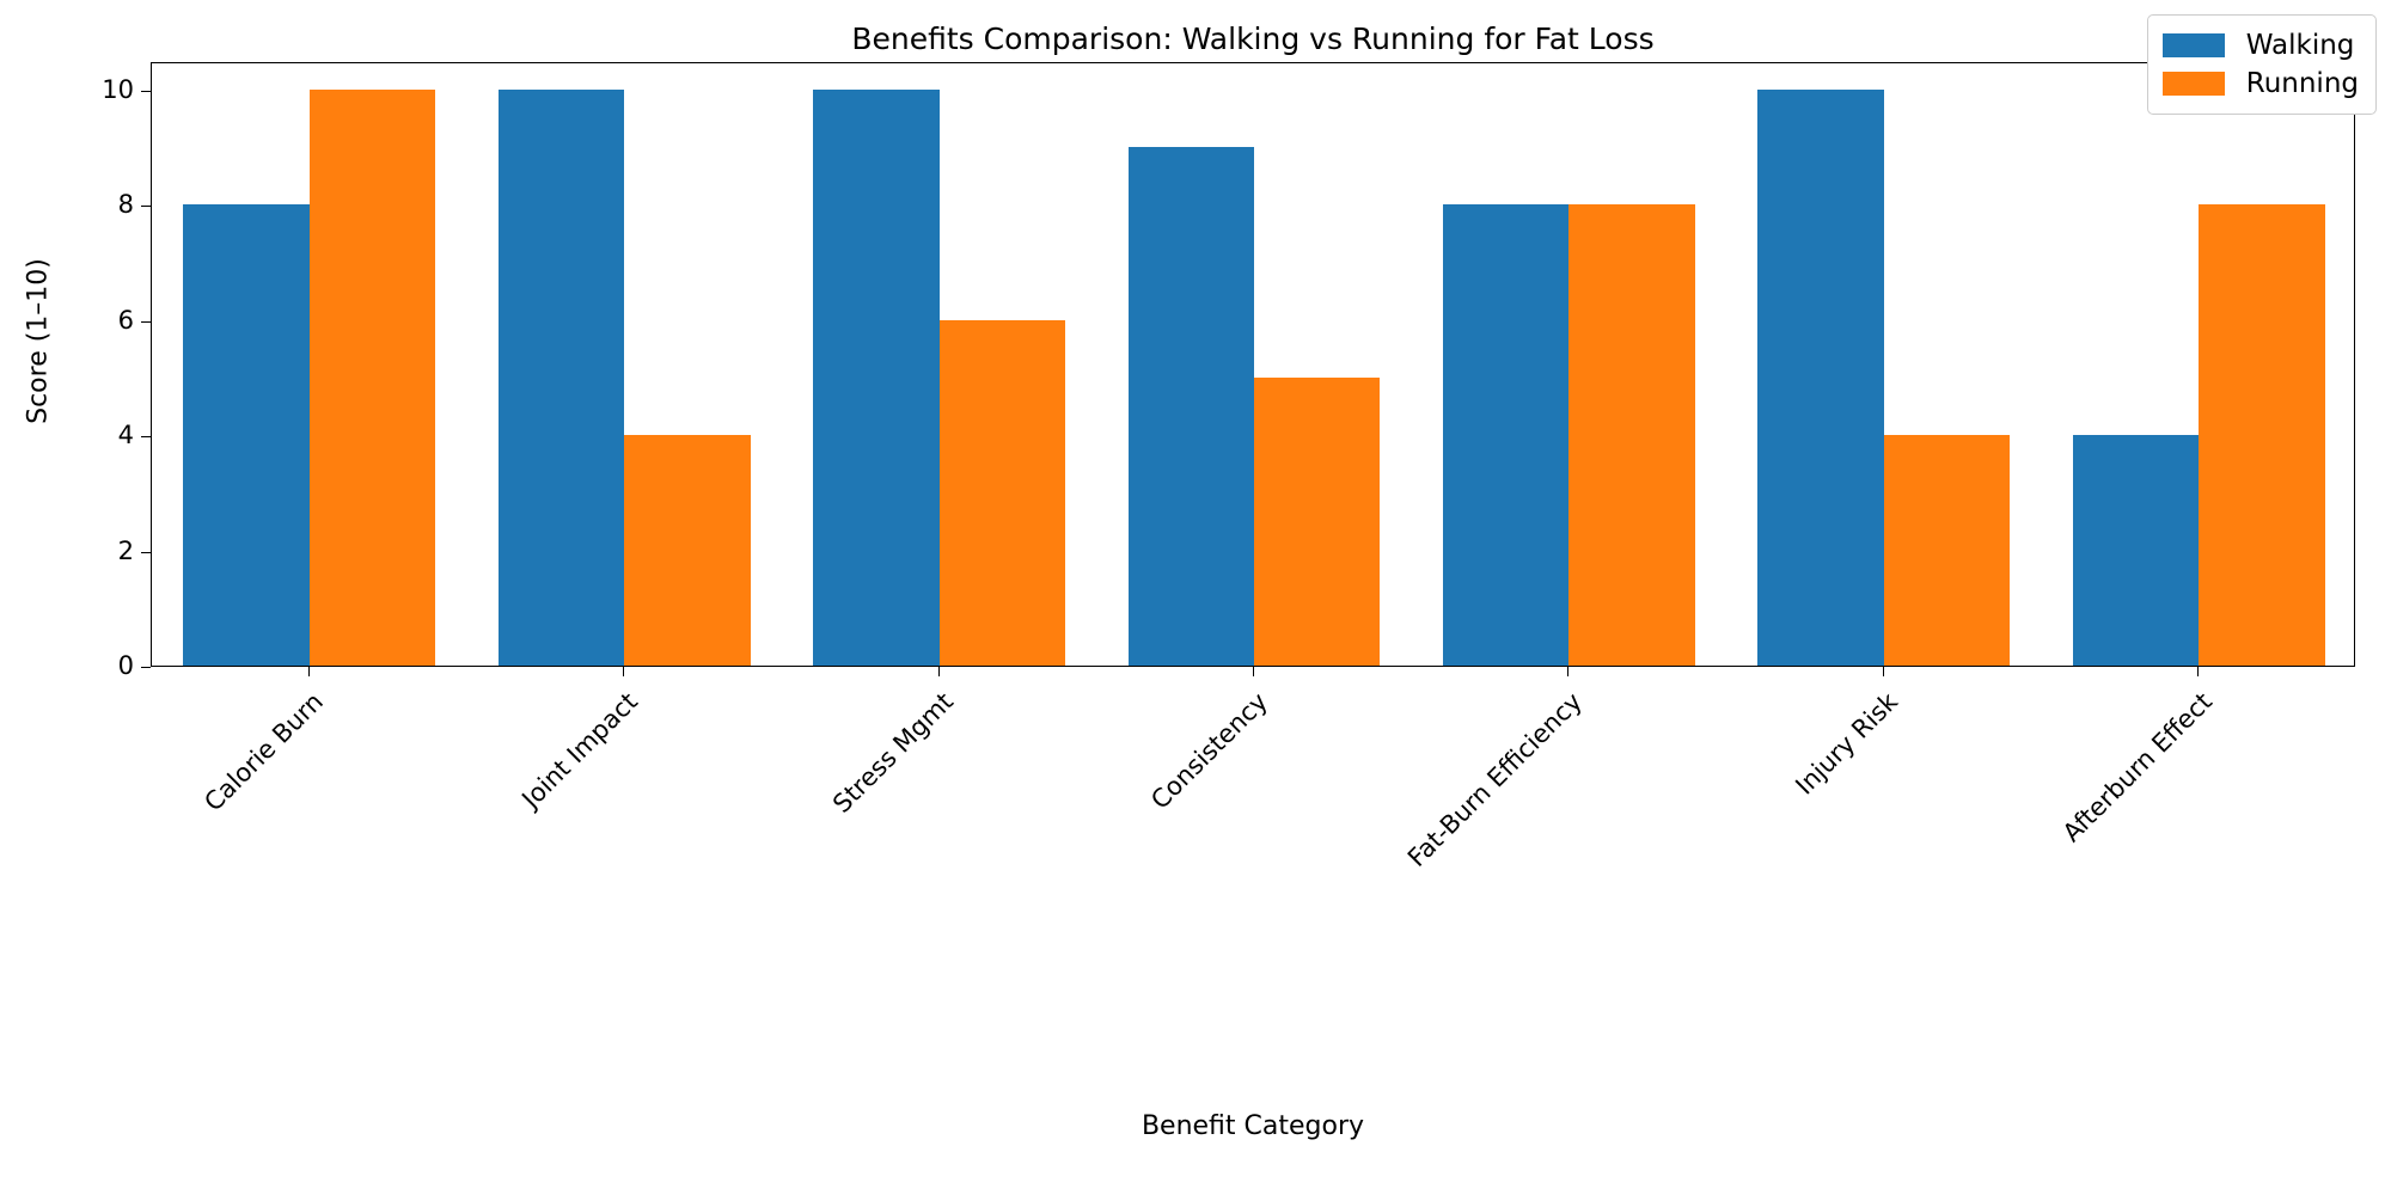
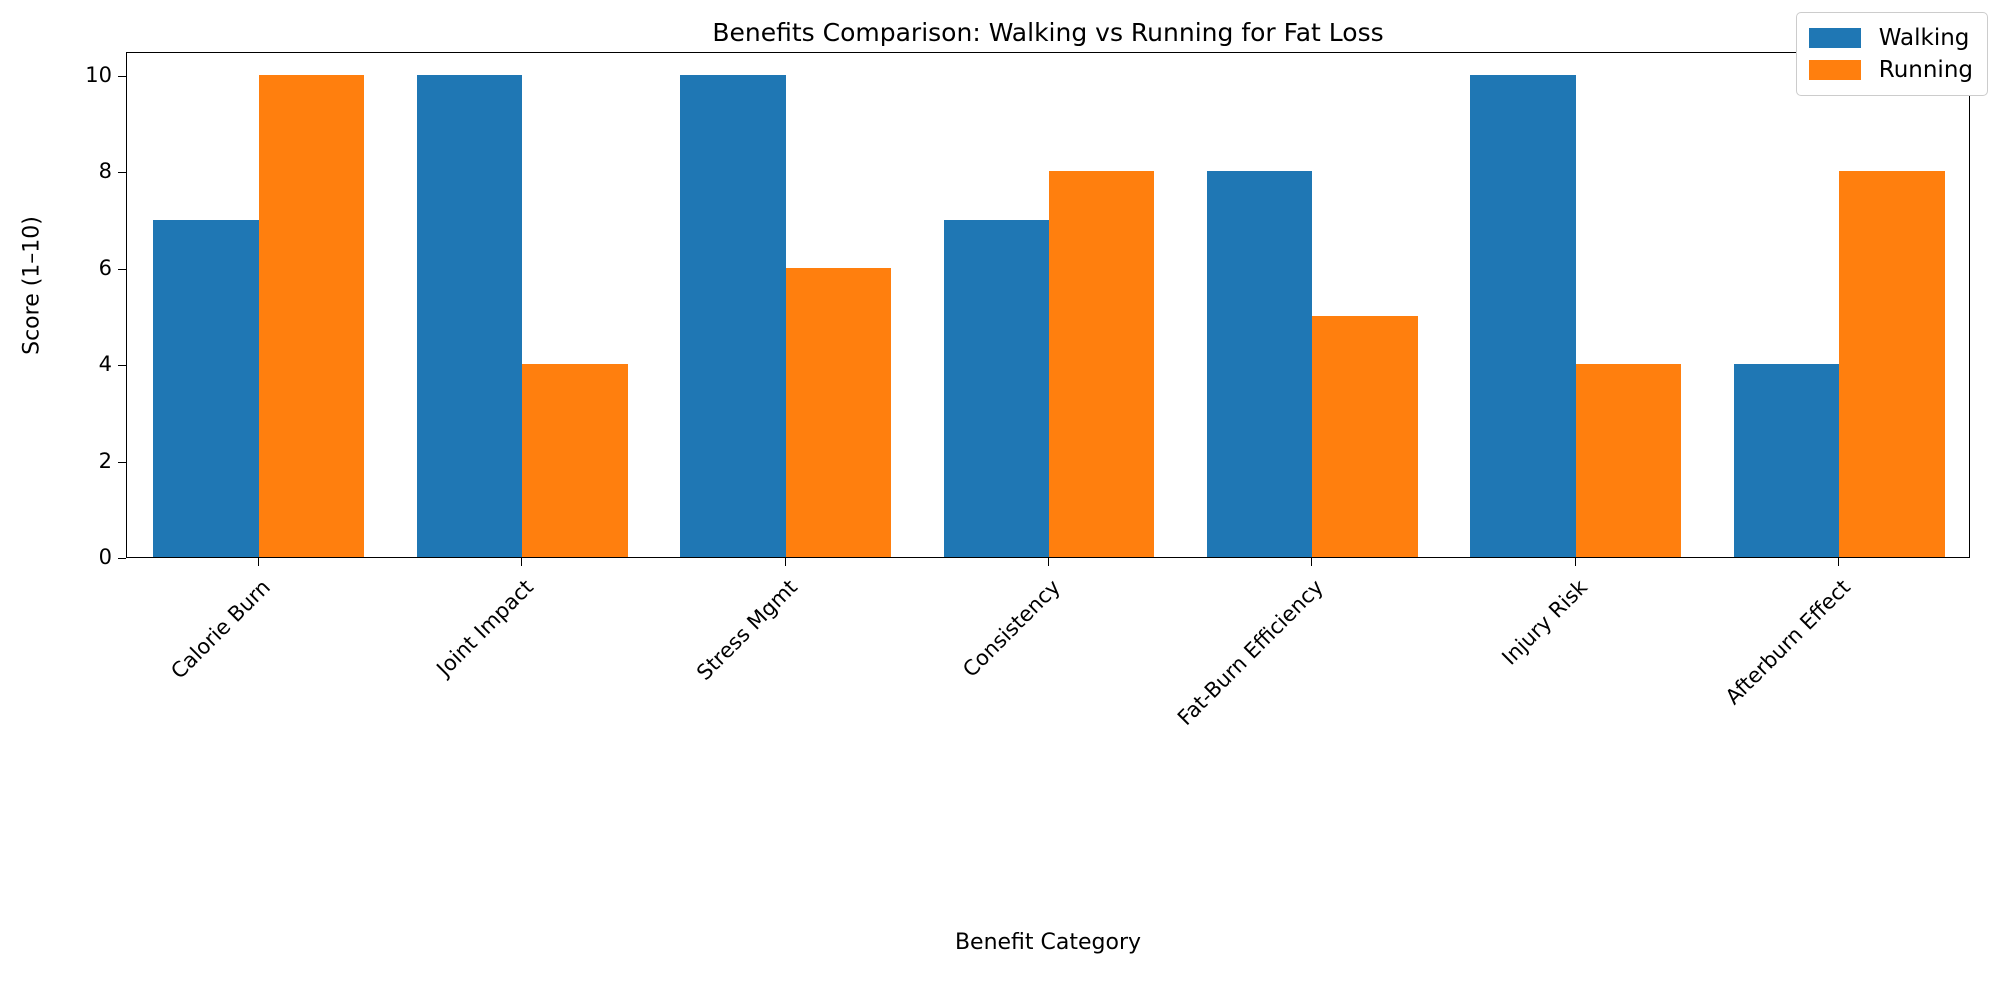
Walking/Calorie Burn: 8 -> 7
Walking/Consistency: 9 -> 7
Running/Consistency: 5 -> 8
Running/Fat-Burn Efficiency: 8 -> 5
